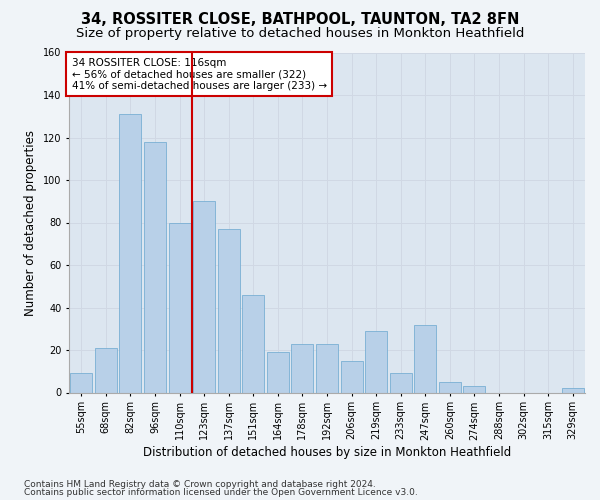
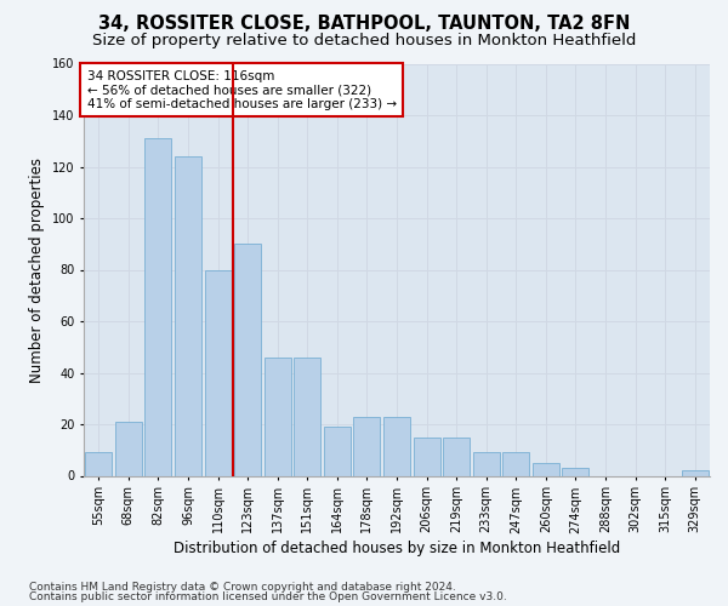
96sqm: 118 -> 124
137sqm: 77 -> 46
219sqm: 29 -> 15
247sqm: 32 -> 9
